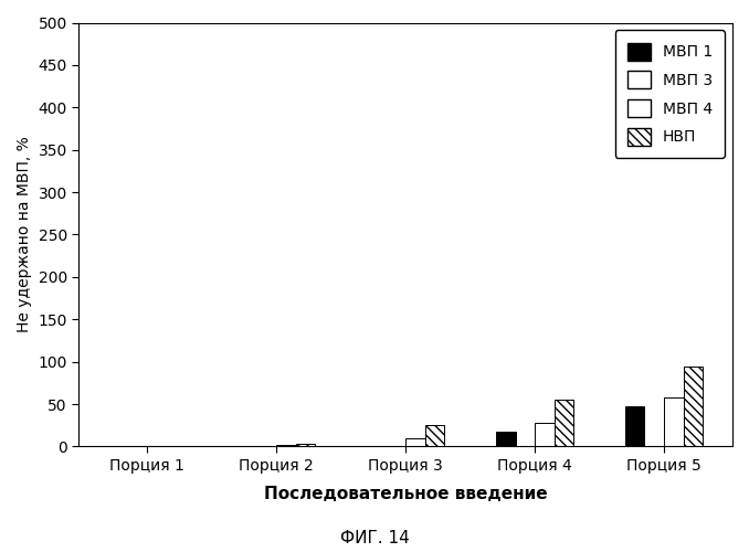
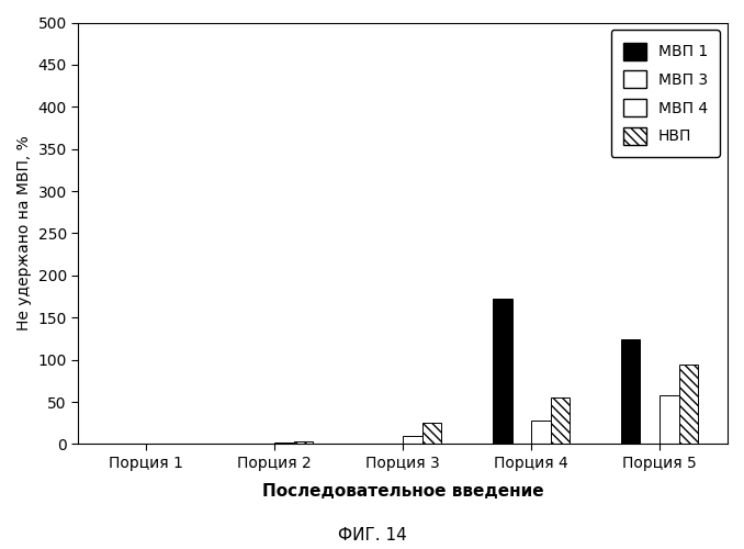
МВП 1/Порция 4: 18 -> 172
МВП 1/Порция 5: 47 -> 124
